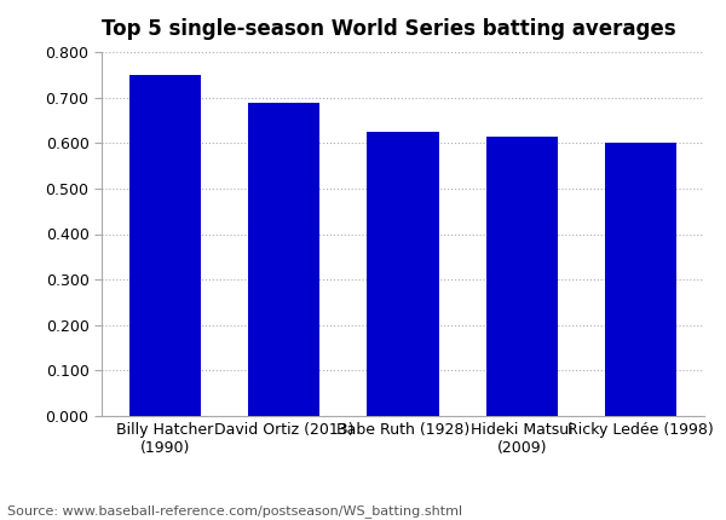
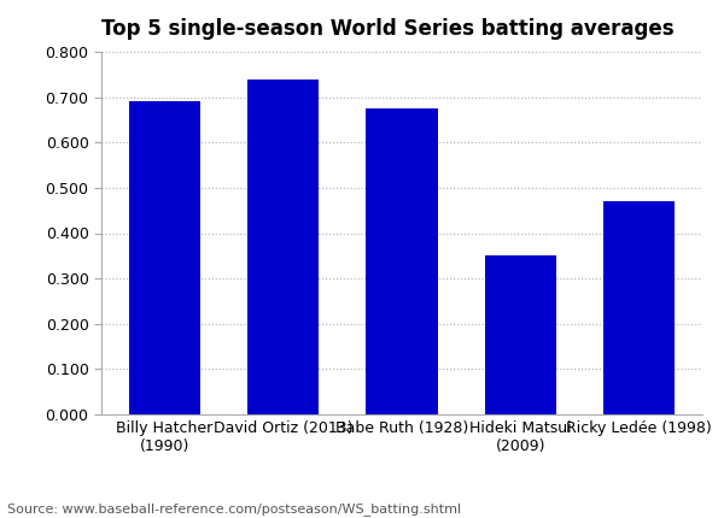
Billy Hatcher (1990): 0.750 -> 0.690
David Ortiz (2013): 0.688 -> 0.740
Babe Ruth (1928): 0.625 -> 0.675
Hideki Matsui (2009): 0.615 -> 0.350
Ricky Ledée (1998): 0.600 -> 0.470
